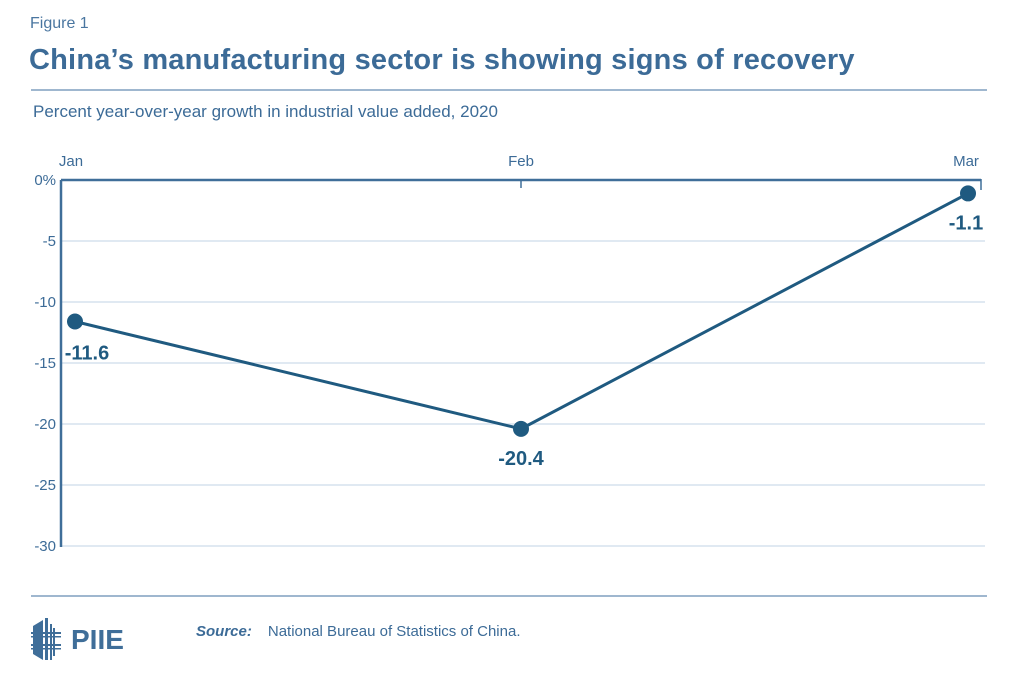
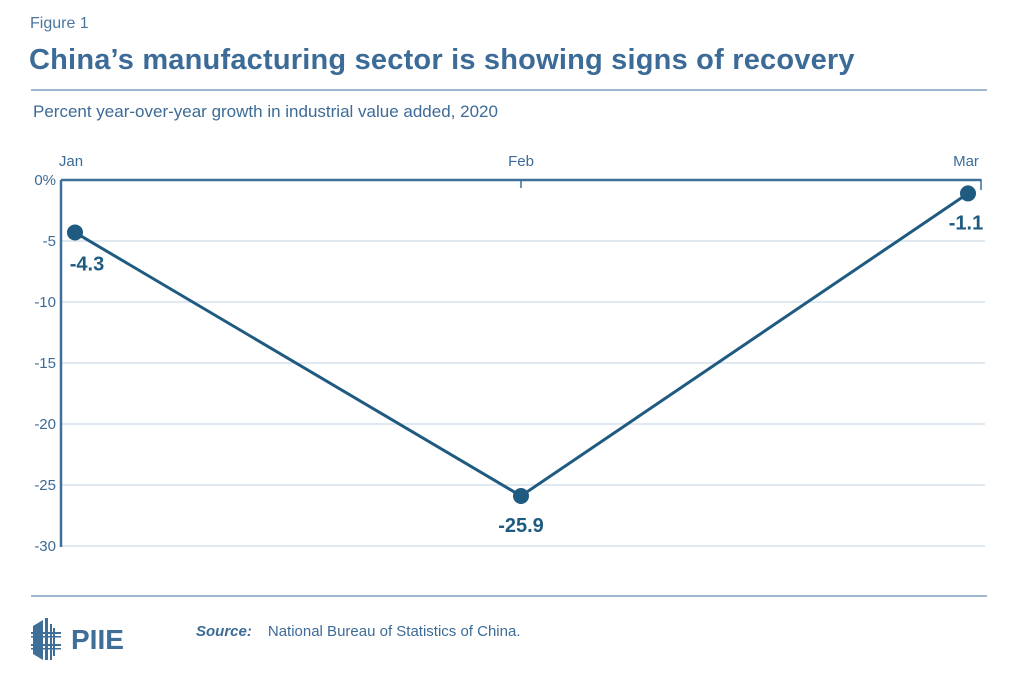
Jan: -11.6 -> -4.3
Feb: -20.4 -> -25.9
